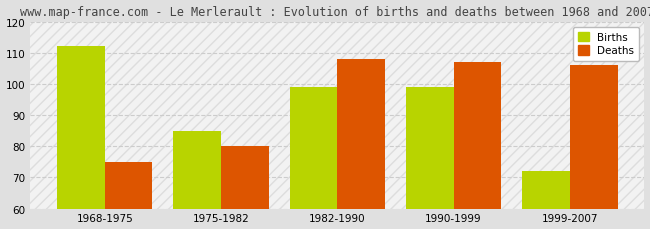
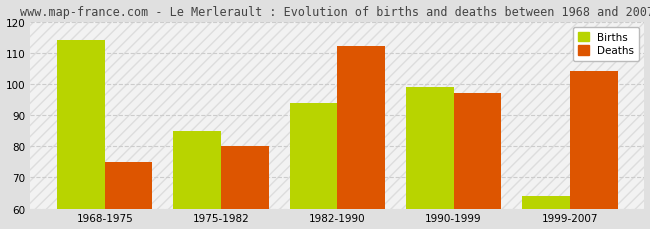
Births/1968-1975: 112 -> 114
Births/1982-1990: 99 -> 94
Deaths/1982-1990: 108 -> 112
Deaths/1990-1999: 107 -> 97
Births/1999-2007: 72 -> 64
Deaths/1999-2007: 106 -> 104
